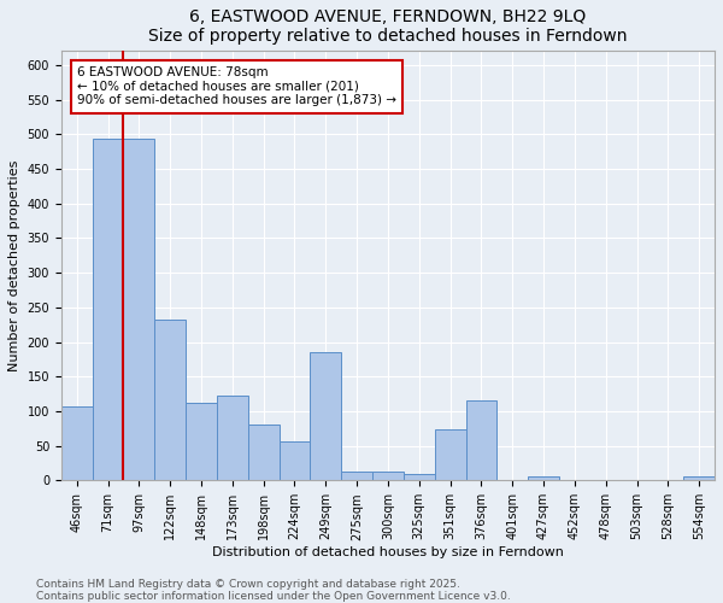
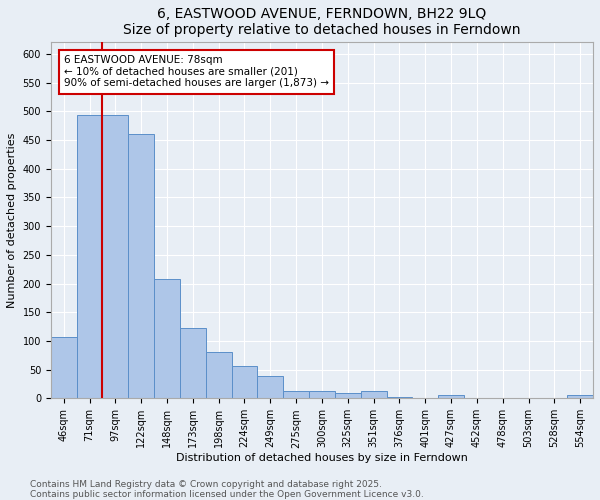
122sqm: 232 -> 460
148sqm: 112 -> 207
249sqm: 186 -> 38
351sqm: 74 -> 12
376sqm: 116 -> 3
